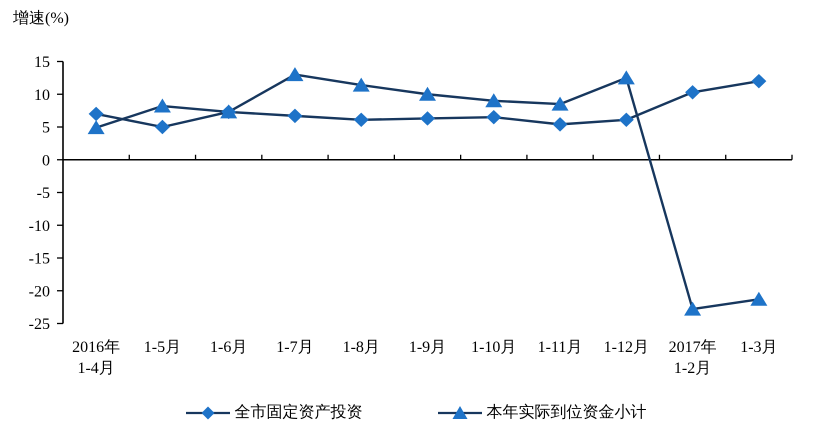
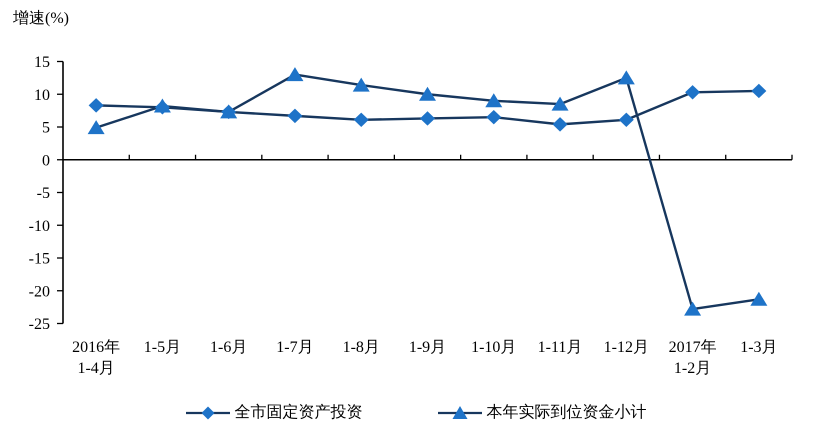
全市固定资产投资/2016年 1-4月: 7 -> 8
全市固定资产投资/1-5月: 5 -> 8
全市固定资产投资/1-3月: 12 -> 10
